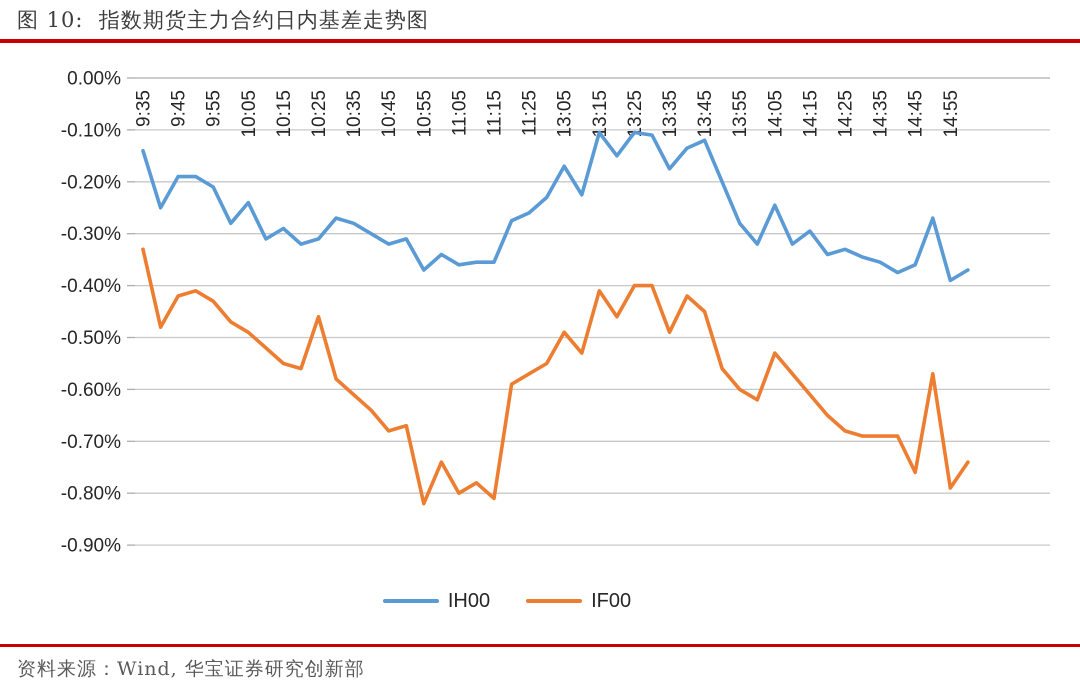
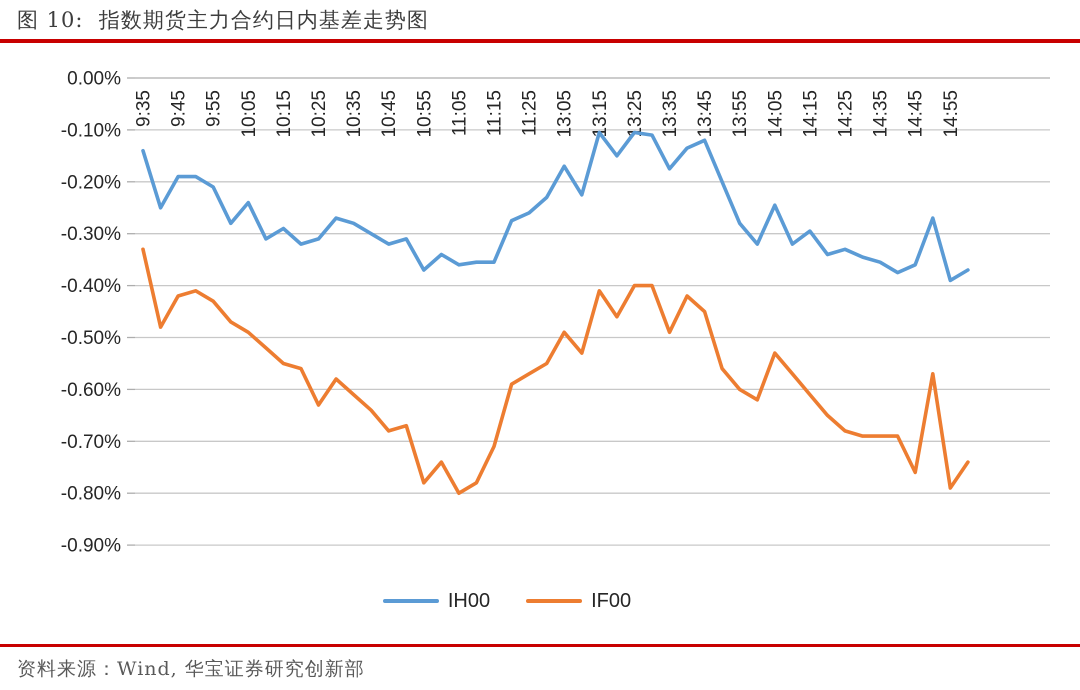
IF00/10:25: -0.46% -> -0.63%
IF00/10:55: -0.82% -> -0.78%
IF00/11:15: -0.81% -> -0.71%
